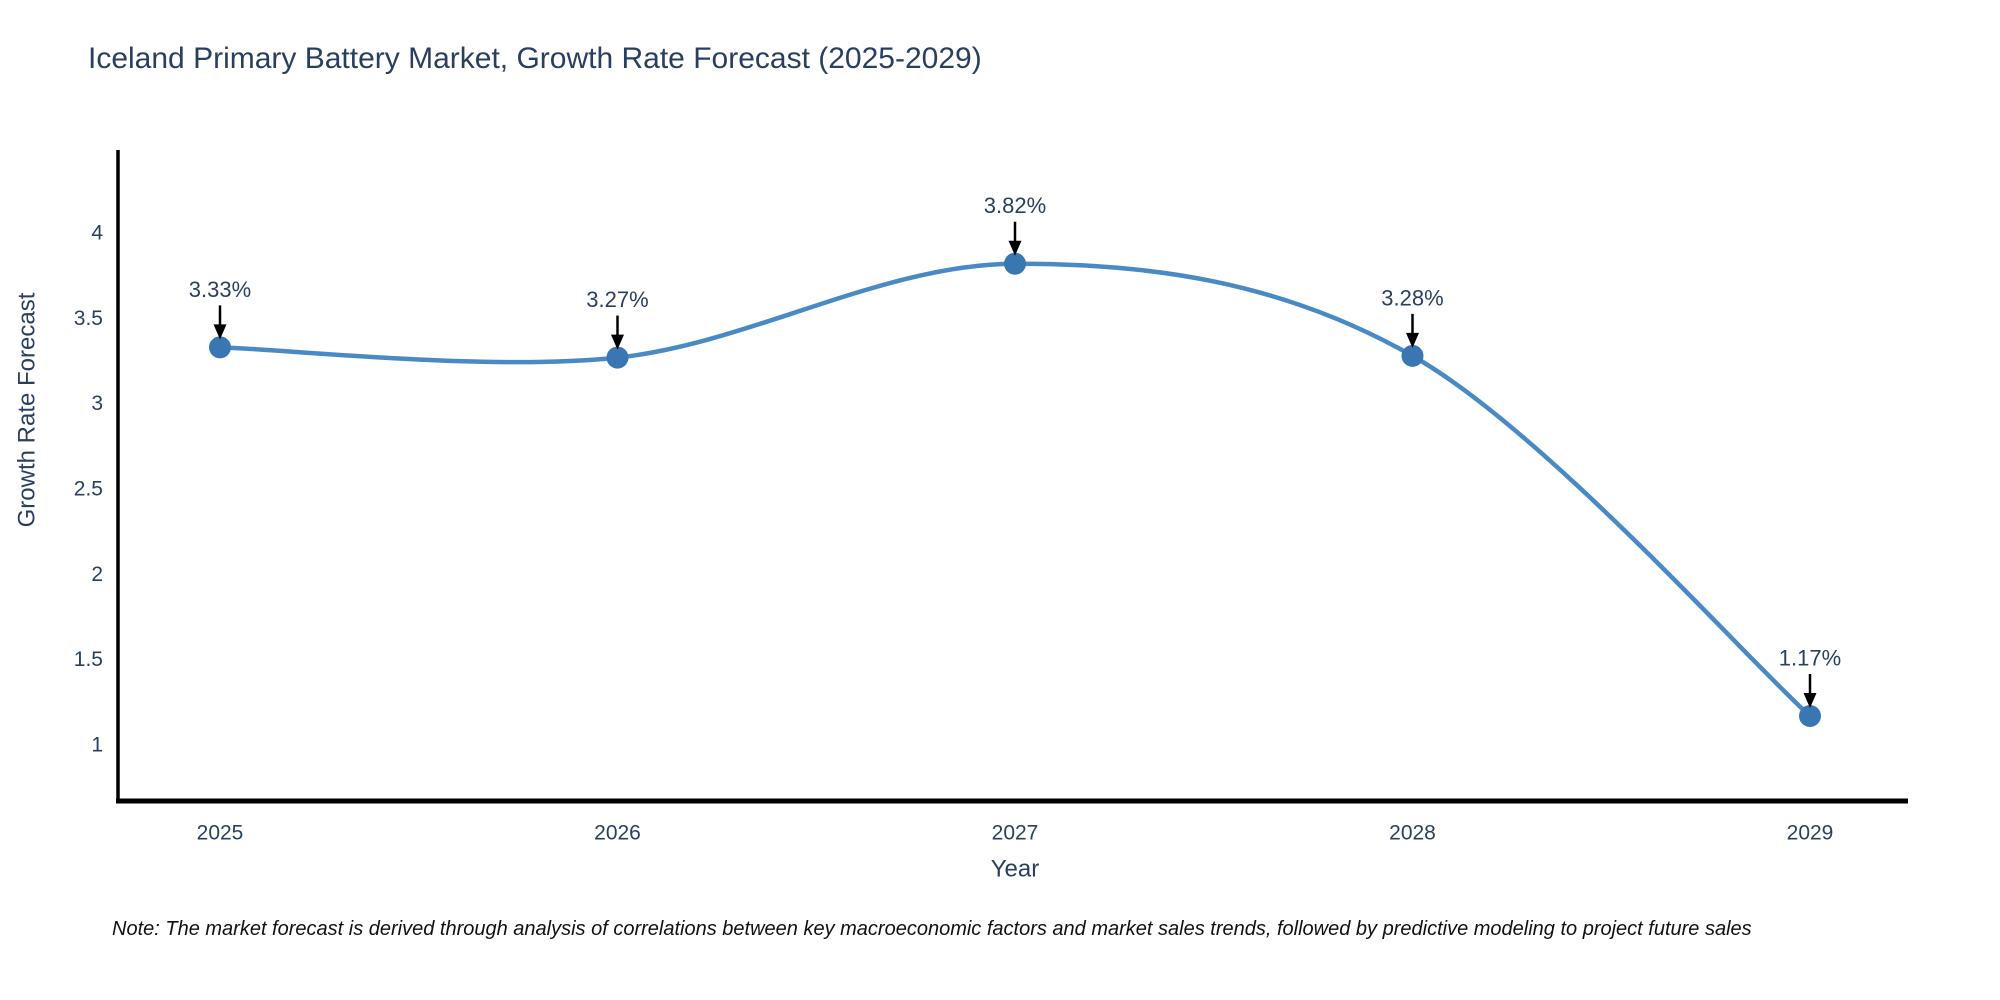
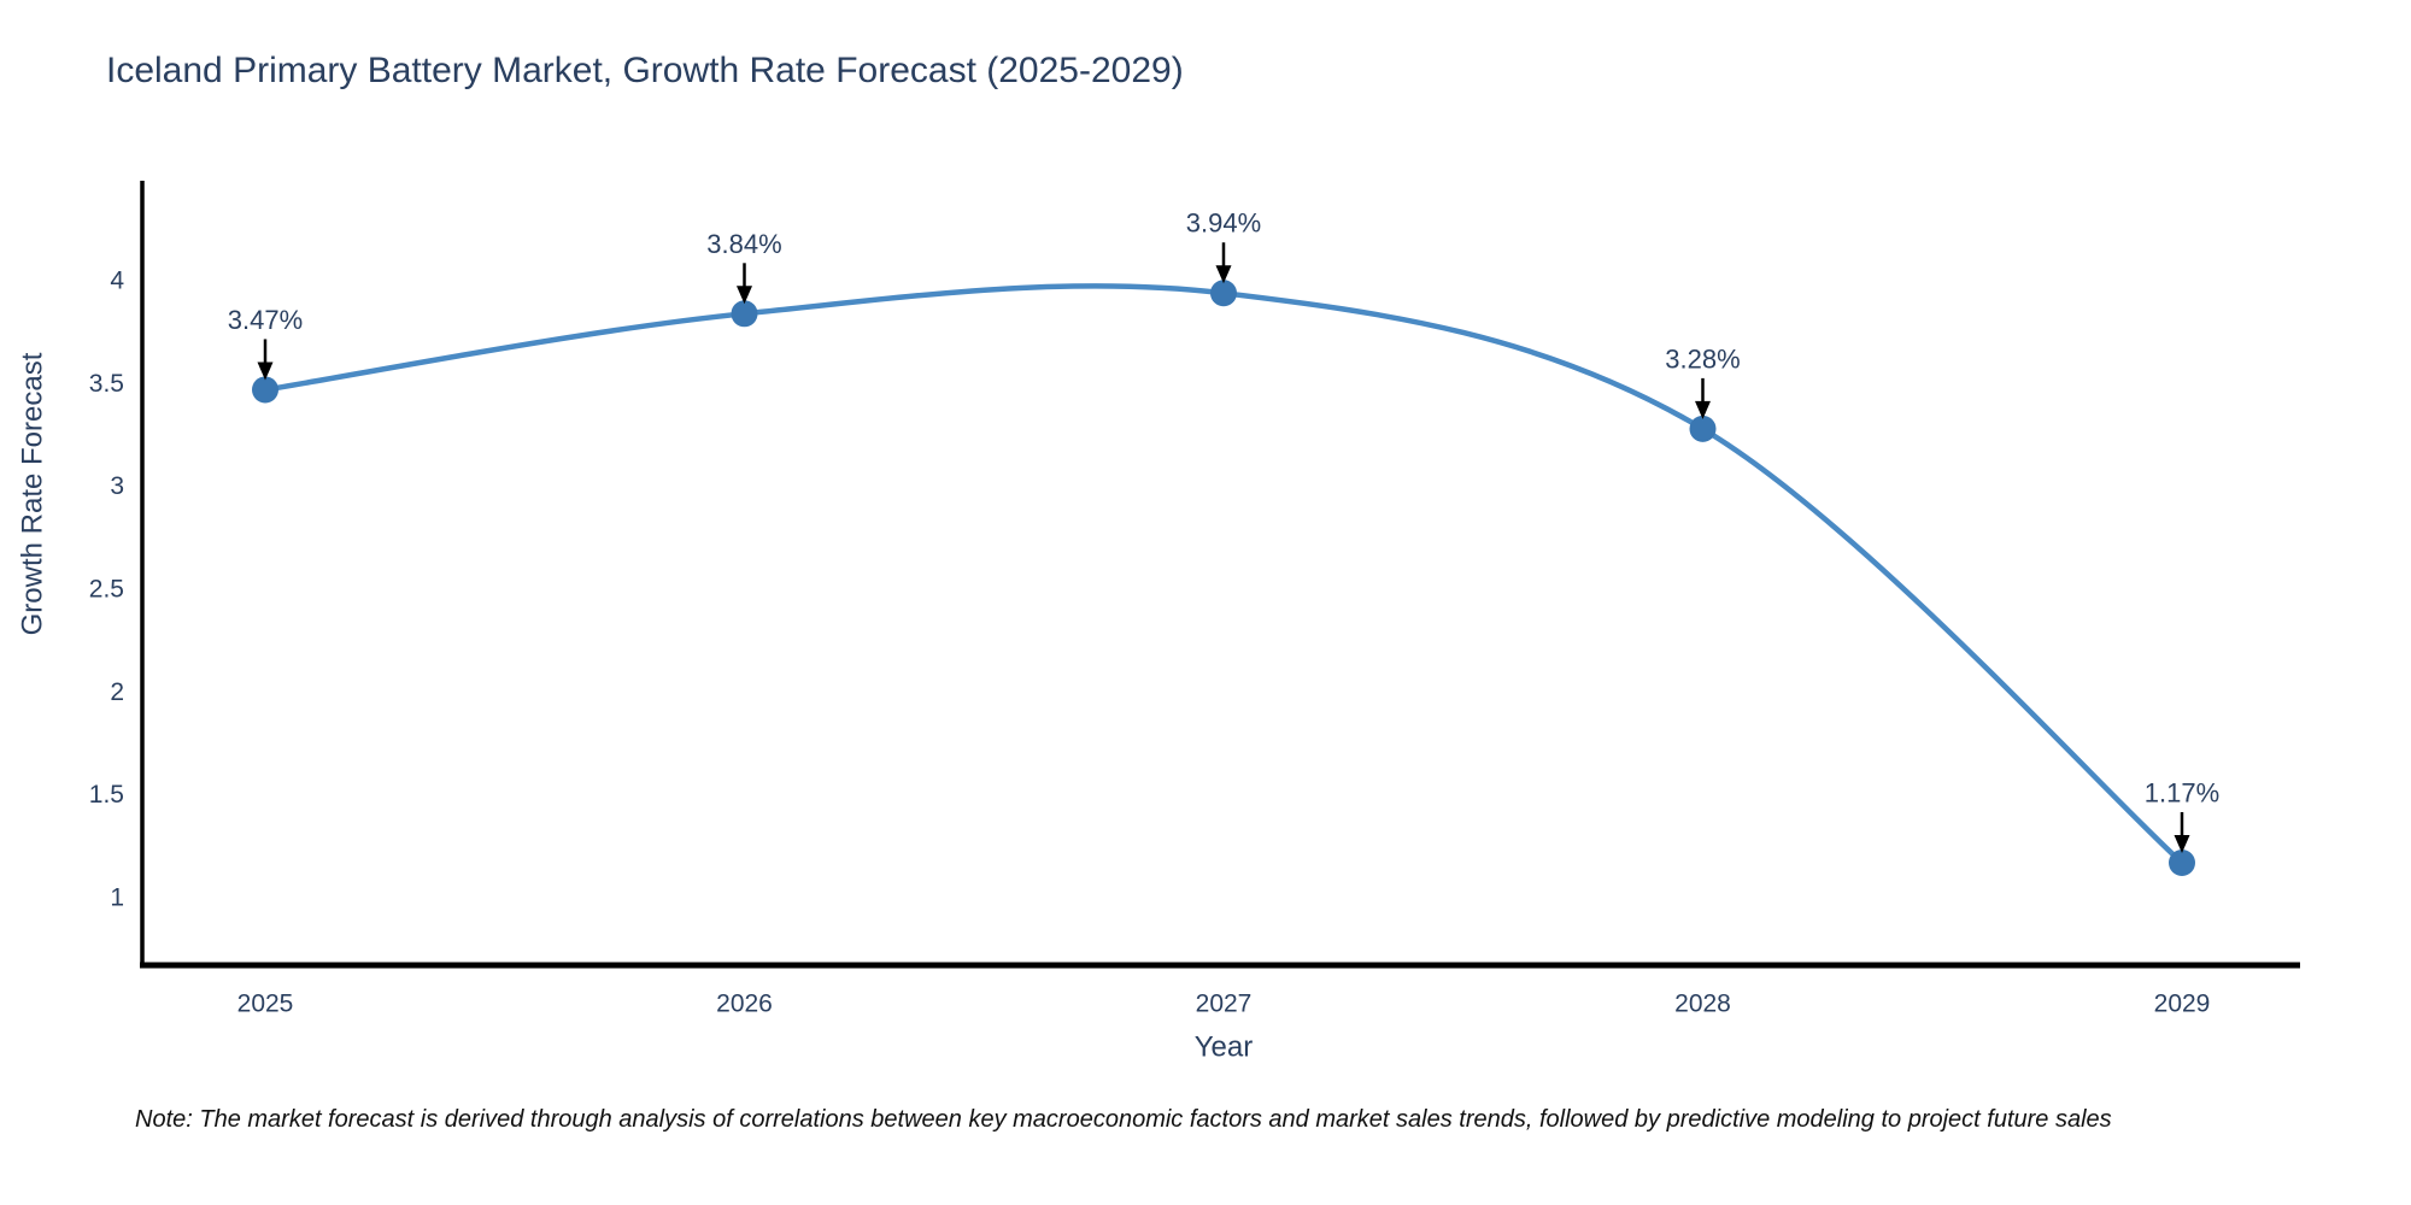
2025: 3.33% -> 3.47%
2026: 3.27% -> 3.84%
2027: 3.82% -> 3.94%
